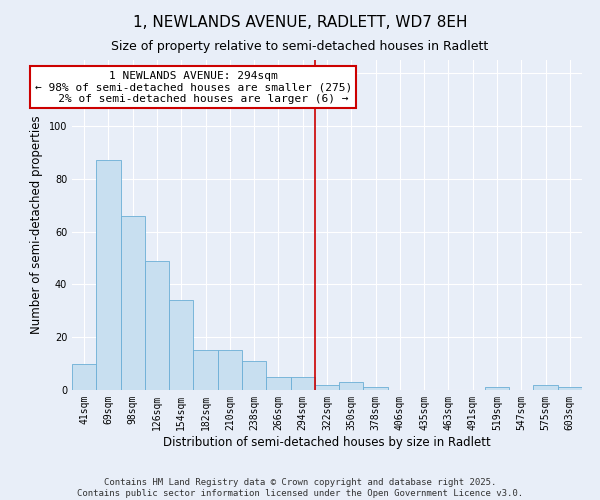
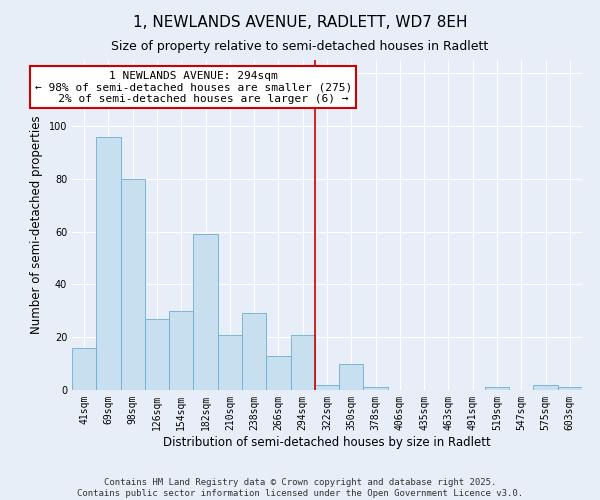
41sqm: 10 -> 16
69sqm: 87 -> 96
98sqm: 66 -> 80
126sqm: 49 -> 27
154sqm: 34 -> 30
182sqm: 15 -> 59
210sqm: 15 -> 21
238sqm: 11 -> 29
266sqm: 5 -> 13
294sqm: 5 -> 21
350sqm: 3 -> 10
